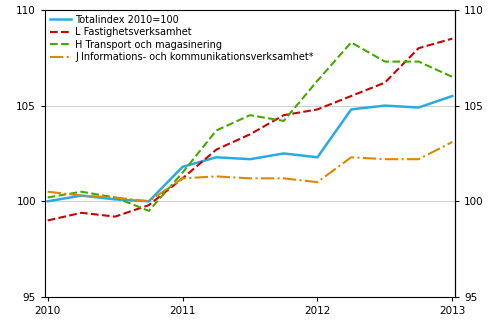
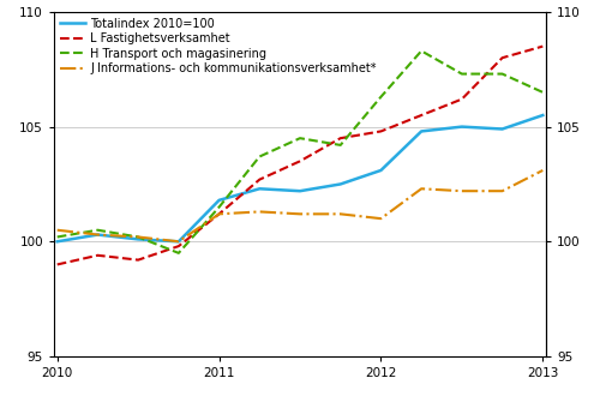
Totalindex 2010=100/2012: 102.3 -> 103.1
